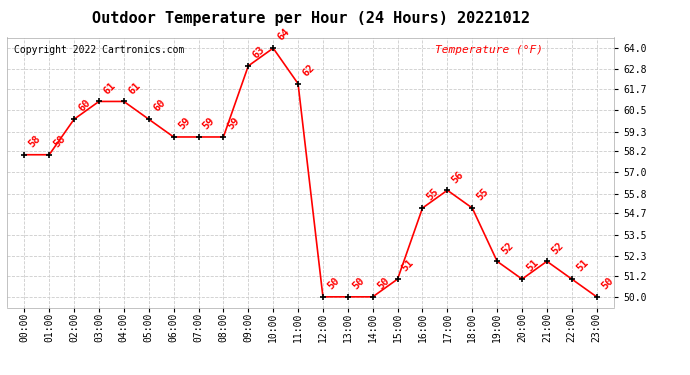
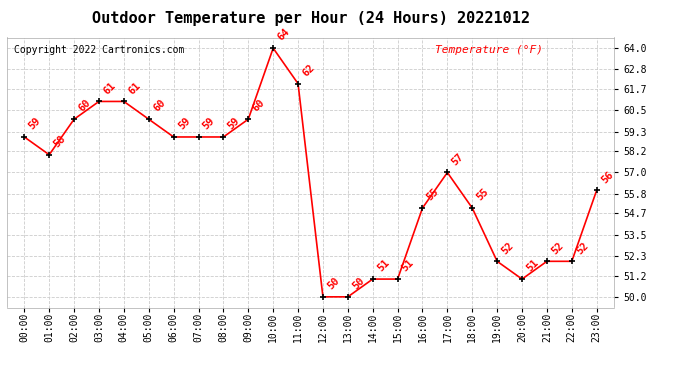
00:00: 58 -> 59
09:00: 63 -> 60
14:00: 50 -> 51
17:00: 56 -> 57
22:00: 51 -> 52
23:00: 50 -> 56
